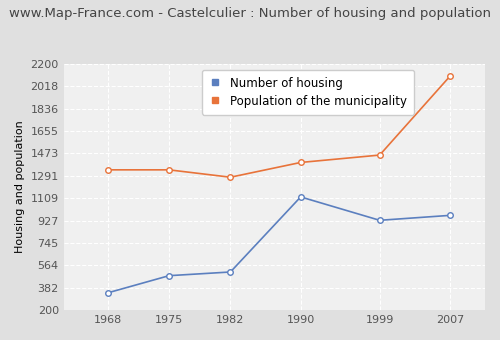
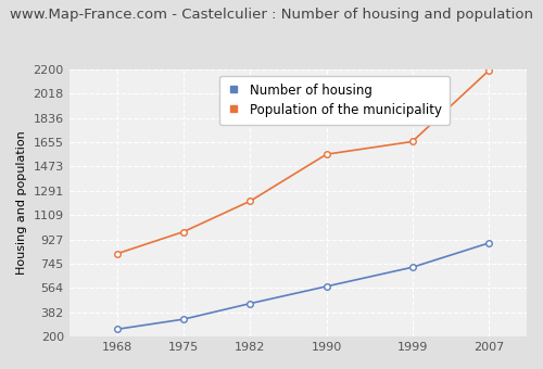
Number of housing/1968: 340 -> 260
Population of the municipality/1968: 1340 -> 820
Number of housing/1975: 480 -> 330
Population of the municipality/1975: 1340 -> 980
Number of housing/1982: 510 -> 450
Population of the municipality/1982: 1280 -> 1220
Number of housing/1990: 1120 -> 580
Population of the municipality/1990: 1400 -> 1560
Number of housing/1999: 930 -> 720
Population of the municipality/1999: 1460 -> 1660
Number of housing/2007: 970 -> 900
Population of the municipality/2007: 2100 -> 2190
